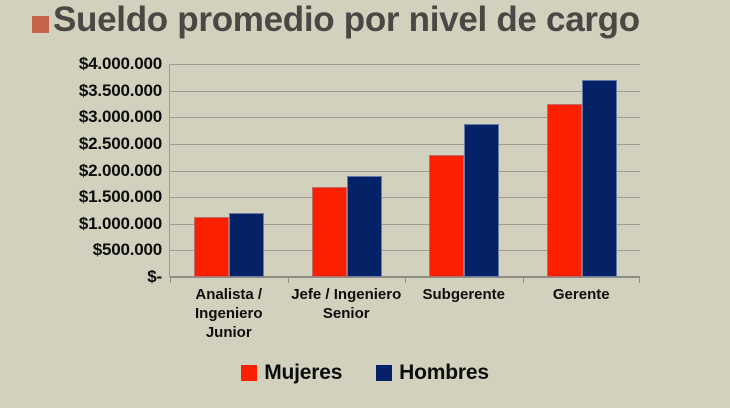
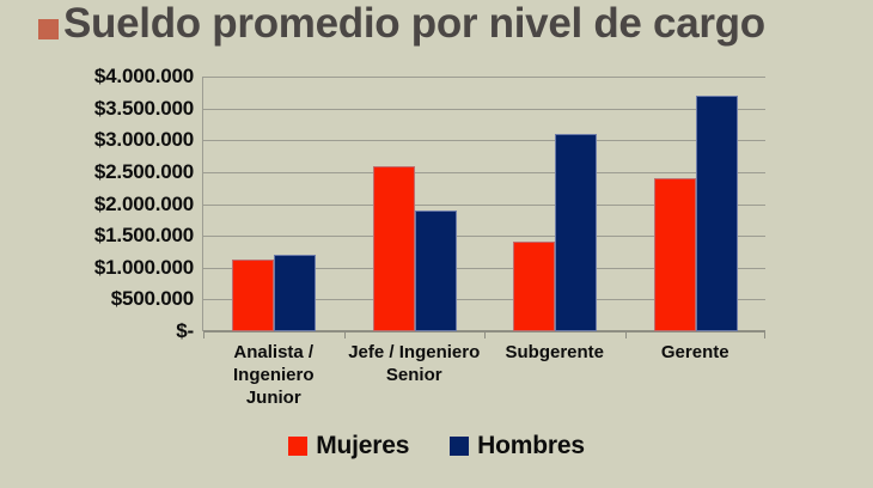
Mujeres/Jefe / Ingeniero Senior: $1700000 -> $2600000
Mujeres/Subgerente: $2300000 -> $1400000
Hombres/Subgerente: $2900000 -> $3100000
Mujeres/Gerente: $3200000 -> $2400000
